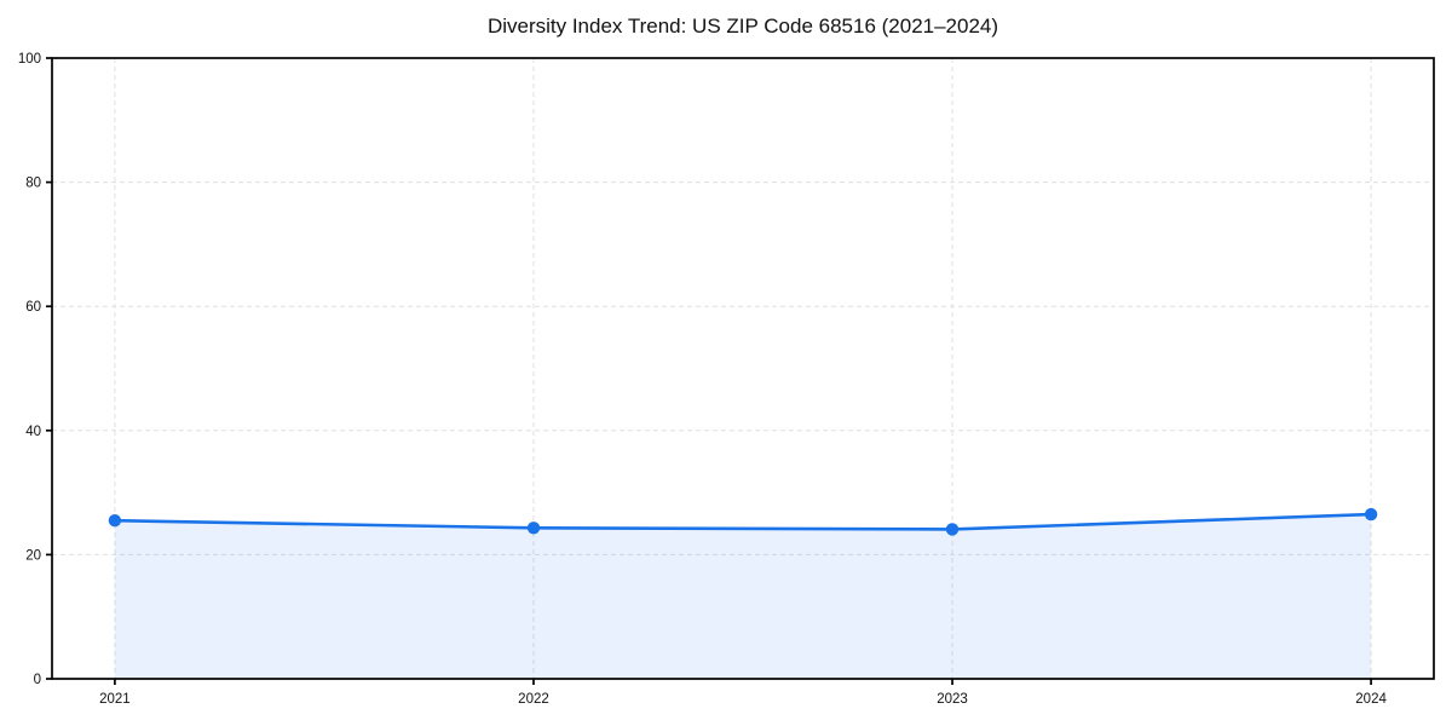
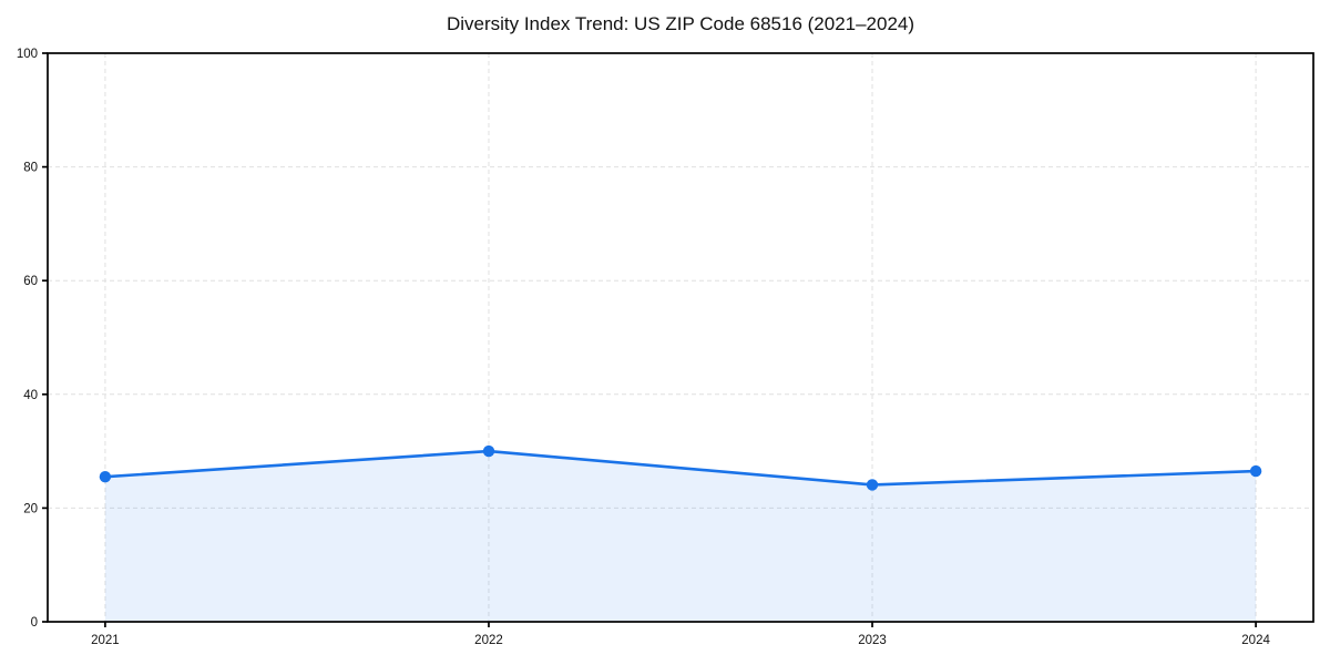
2022: 24 -> 30
